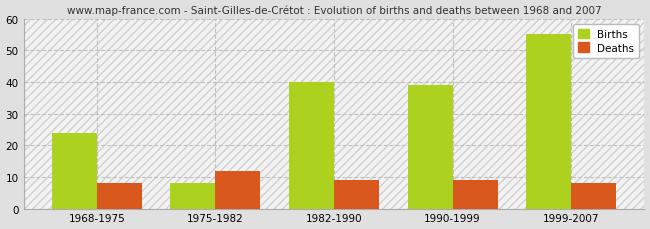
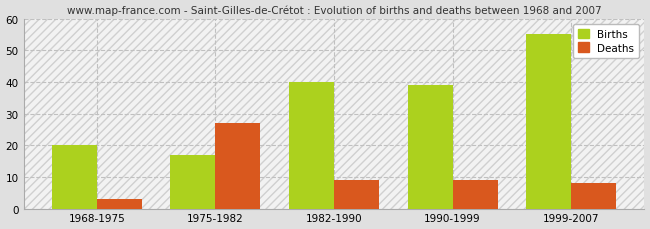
Births/1968-1975: 24 -> 20
Deaths/1968-1975: 8 -> 3
Births/1975-1982: 8 -> 17
Deaths/1975-1982: 12 -> 27
